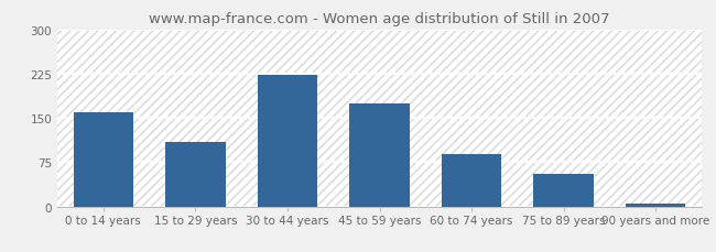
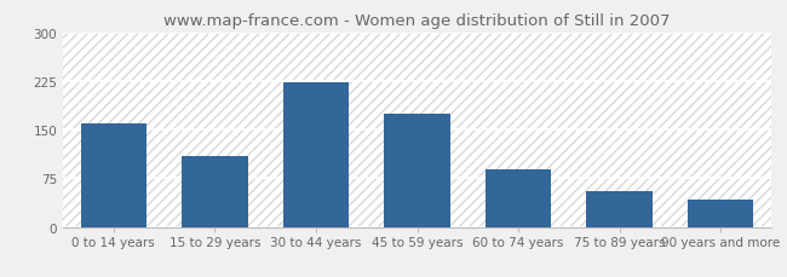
90 years and more: 5 -> 42
